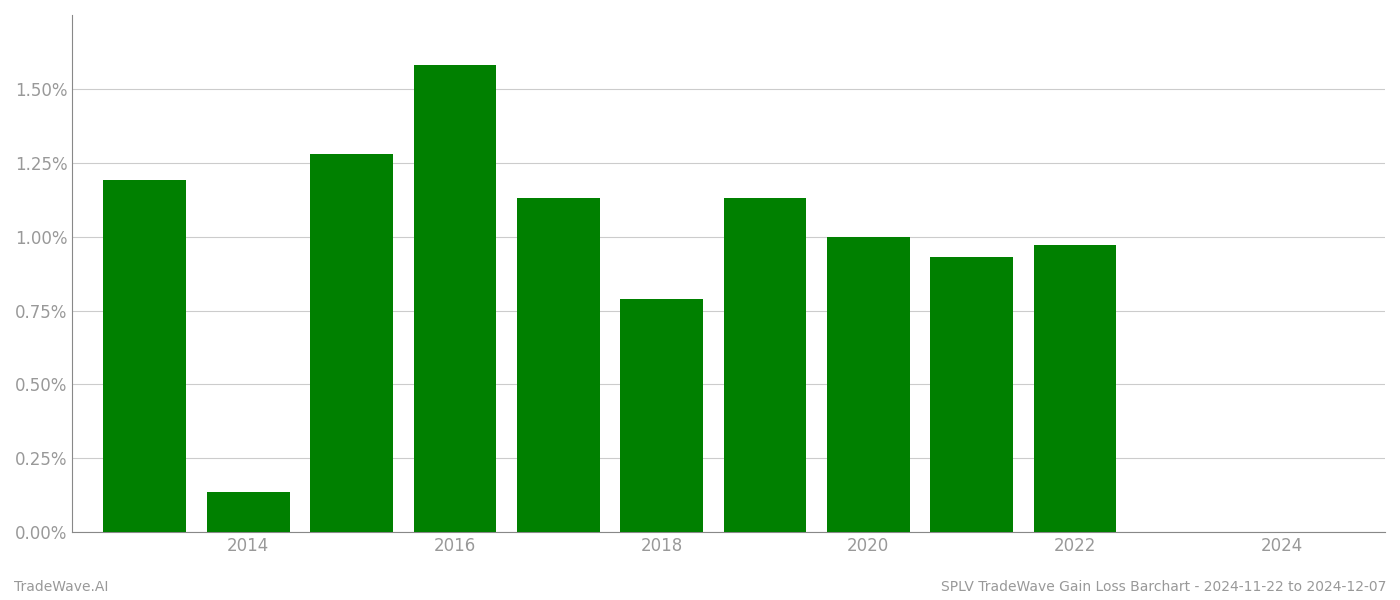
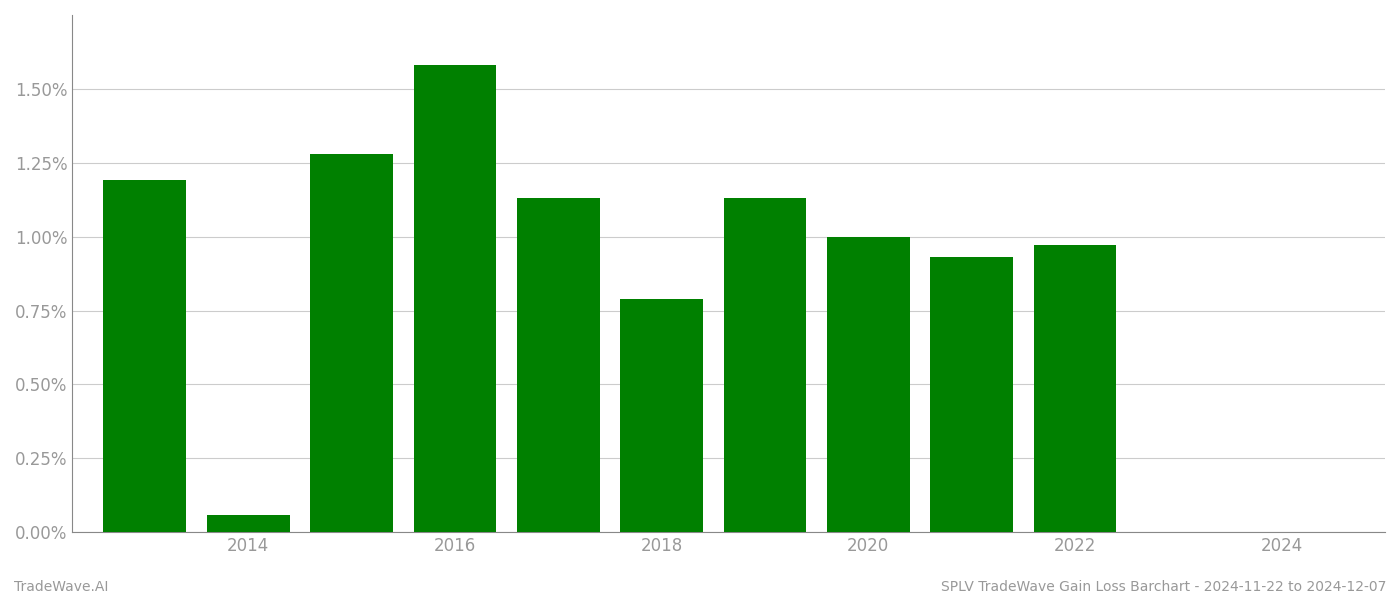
2014: 0.135% -> 0.058%
